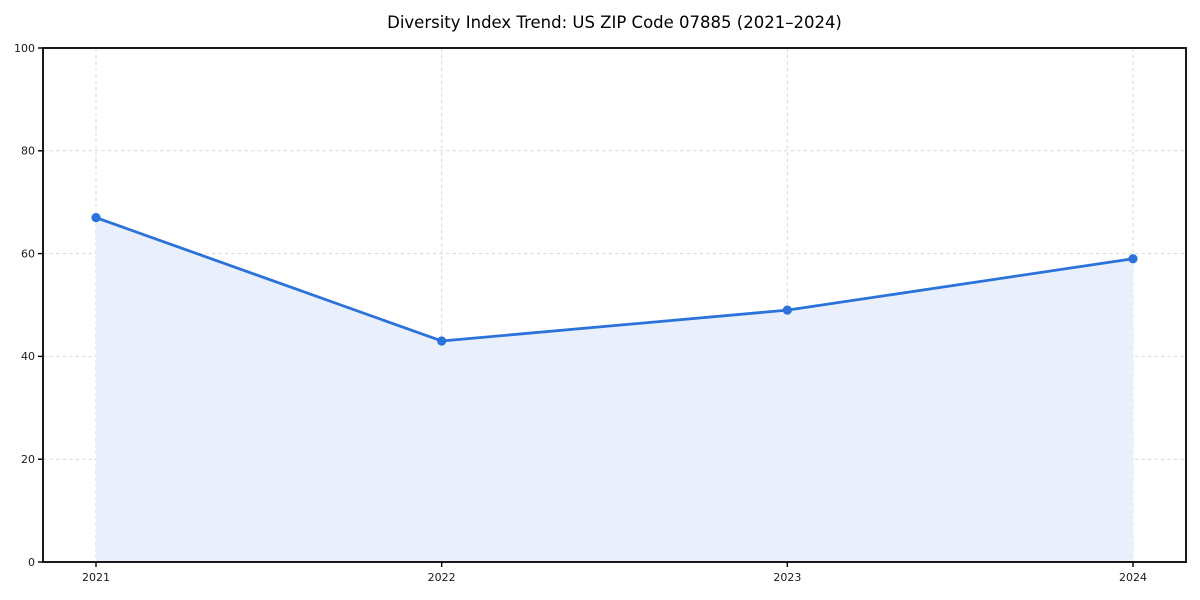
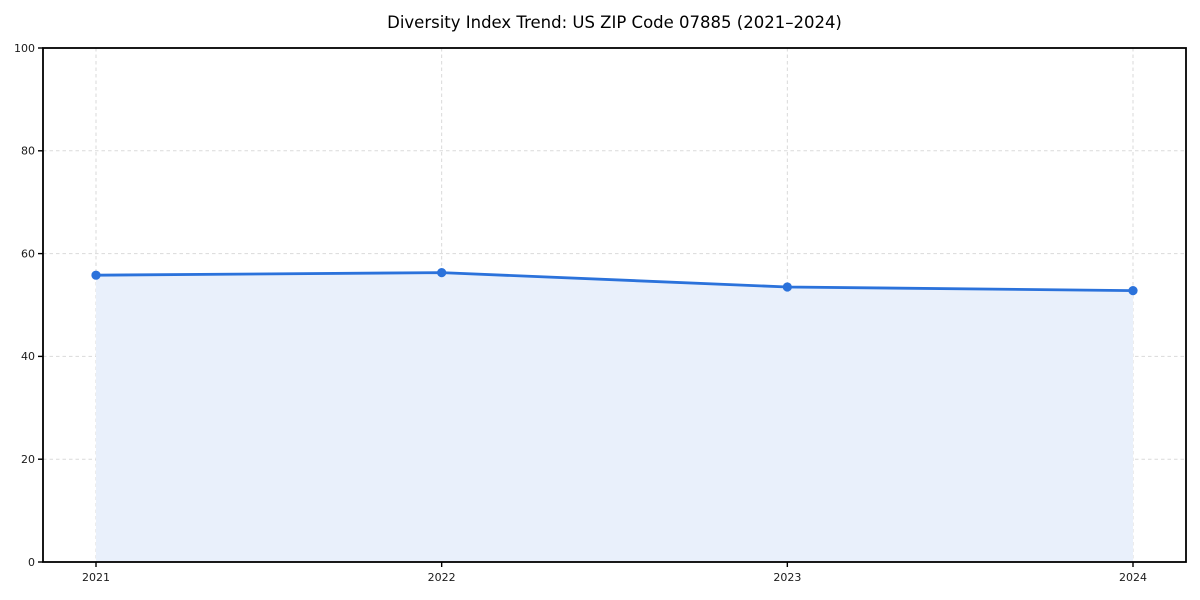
2021: 67 -> 56
2022: 43 -> 56
2023: 49 -> 54
2024: 59 -> 53
